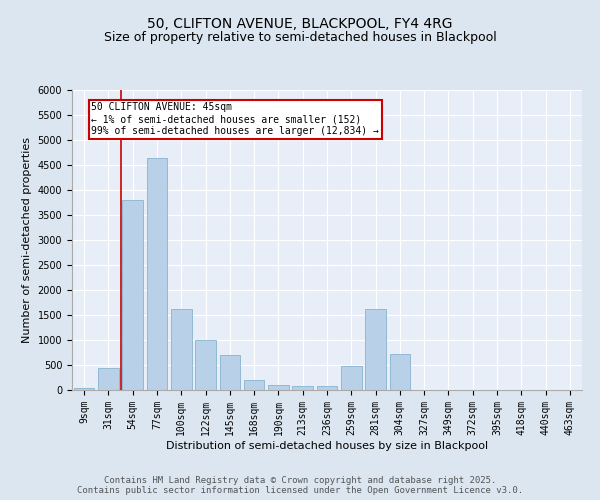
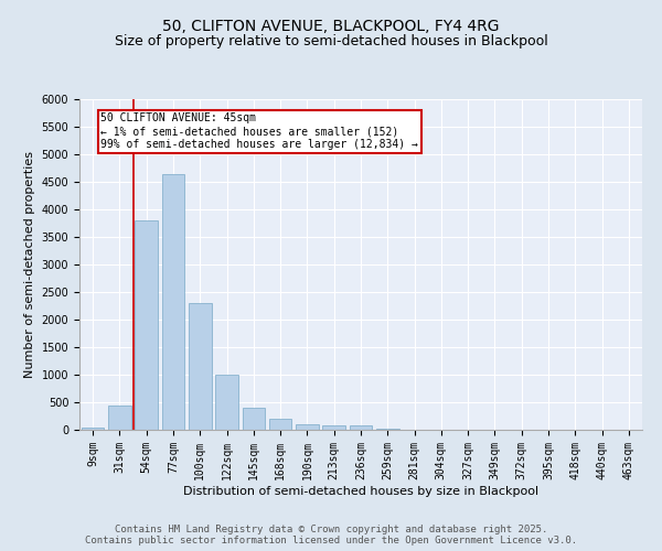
100sqm: 1620 -> 2300
145sqm: 700 -> 400
259sqm: 480 -> 20
281sqm: 1620 -> 0
304sqm: 720 -> 0
